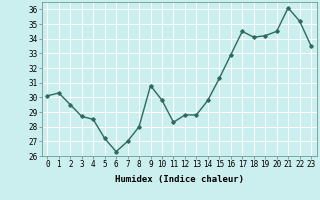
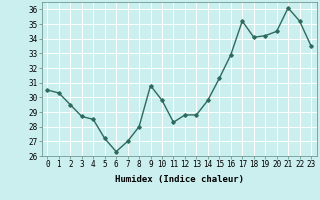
0: 30.1 -> 30.5
17: 34.5 -> 35.2
